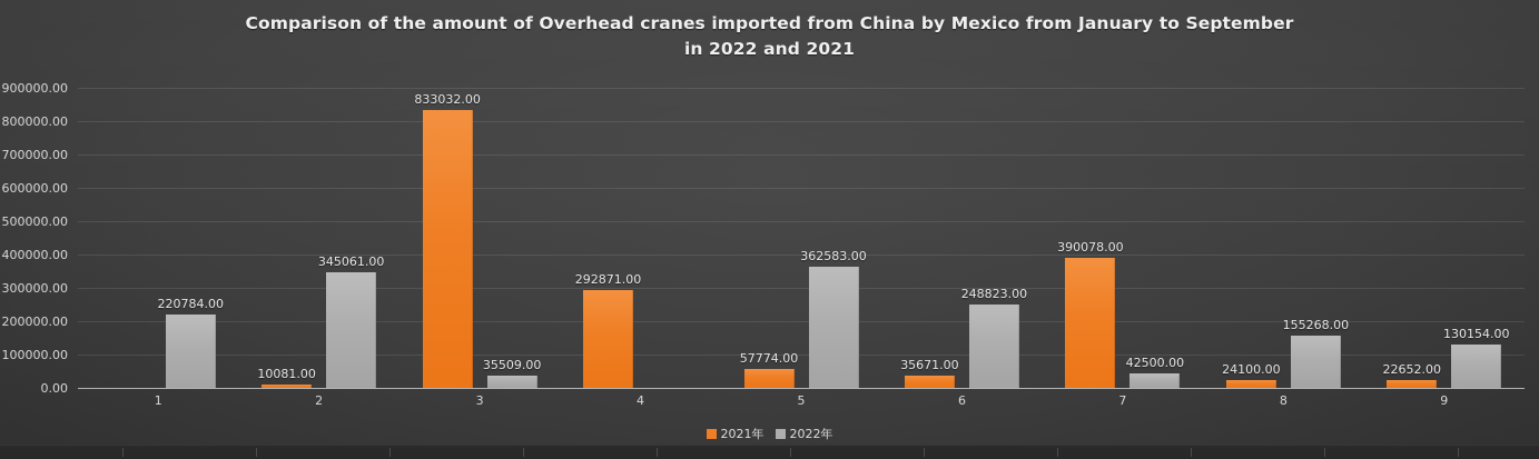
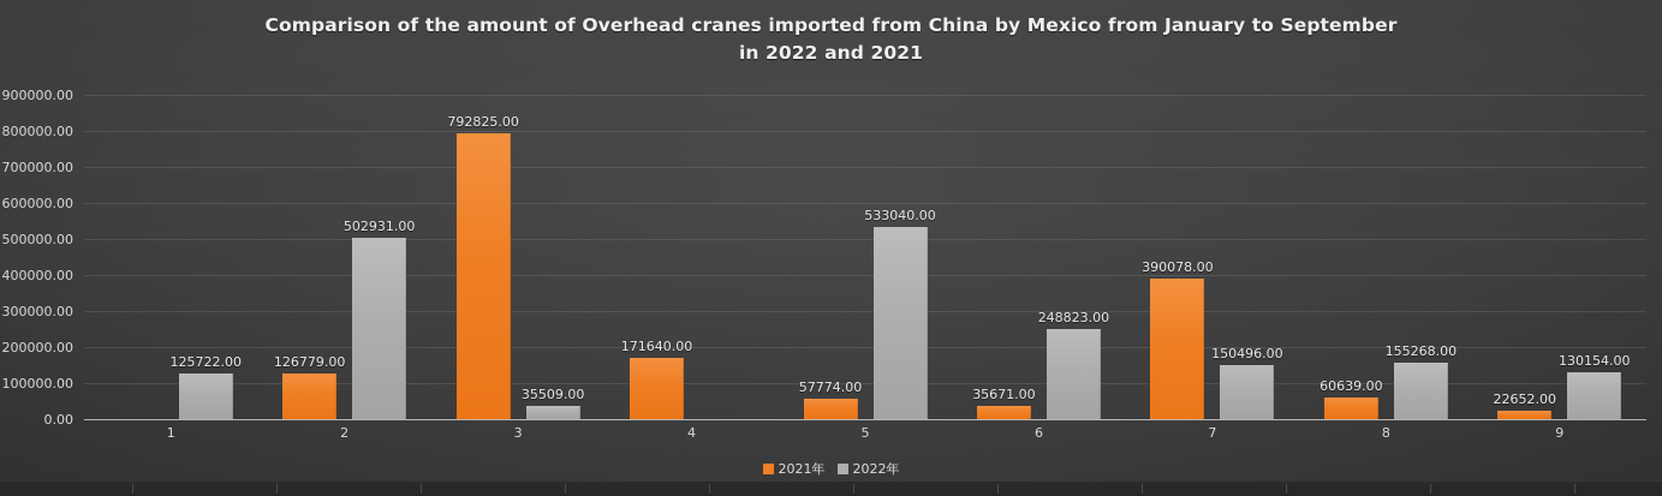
2022年/1: 220784.00 -> 125722.00
2021年/2: 10081.00 -> 126779.00
2022年/2: 345061.00 -> 502931.00
2021年/3: 833032.00 -> 792825.00
2021年/4: 292871.00 -> 171640.00
2022年/5: 362583.00 -> 533040.00
2022年/7: 42500.00 -> 150496.00
2021年/8: 24100.00 -> 60639.00
